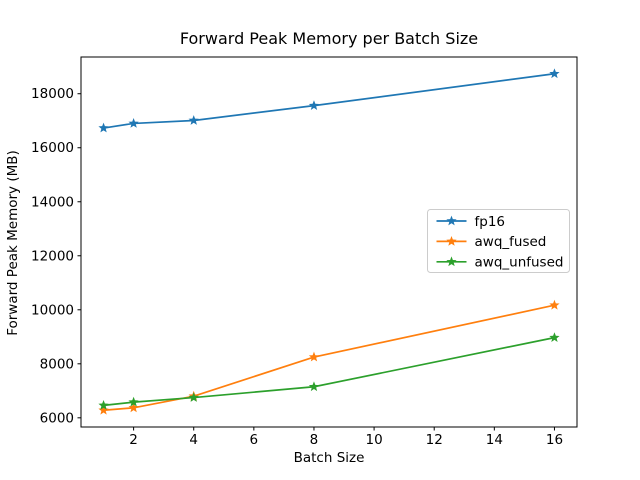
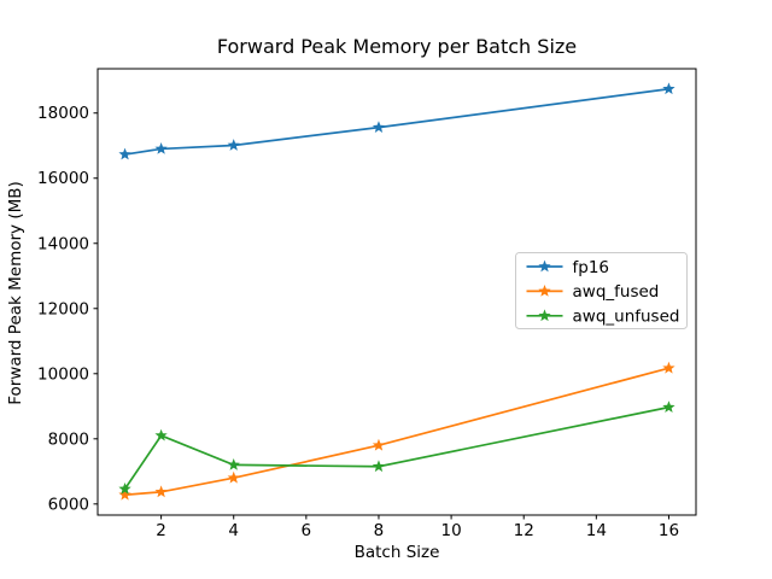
awq_unfused/2: 6600 -> 8100
awq_unfused/4: 6800 -> 7200
awq_fused/8: 8200 -> 7800
